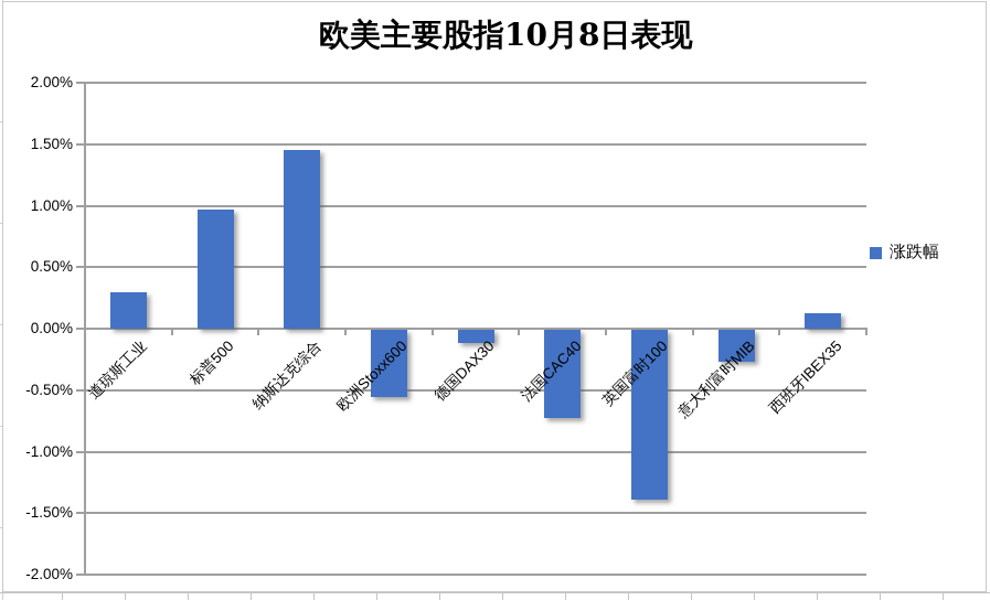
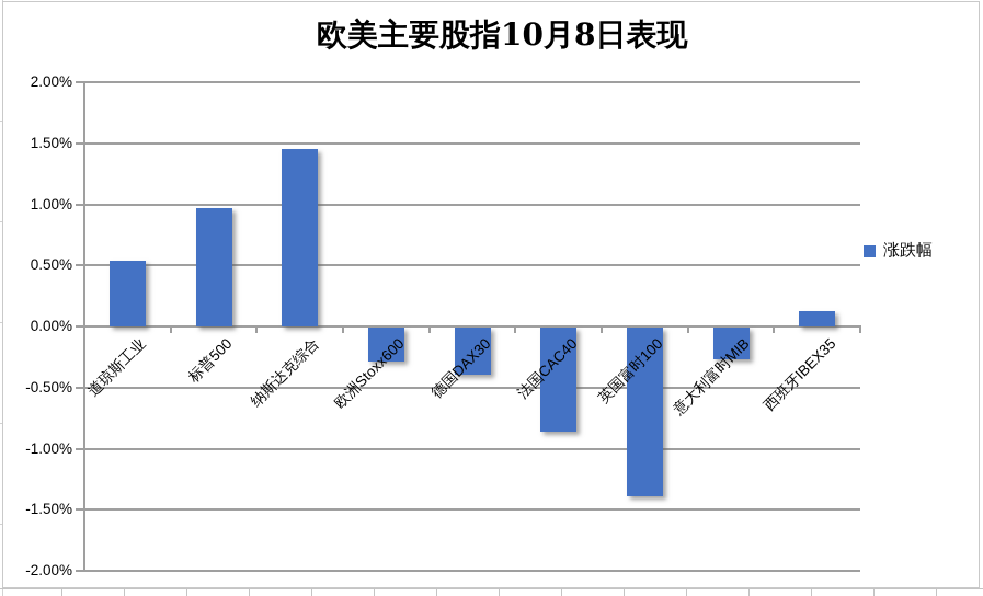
道琼斯工业: 0.30% -> 0.54%
欧洲Stoxx600: -0.55% -> -0.28%
德国DAX30: -0.11% -> -0.39%
法国CAC40: -0.72% -> -0.85%
